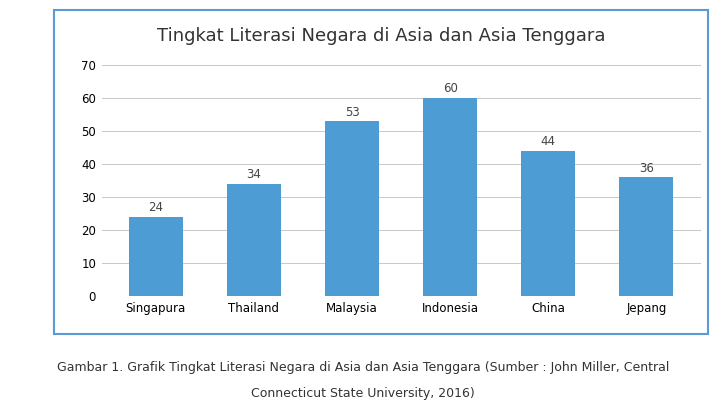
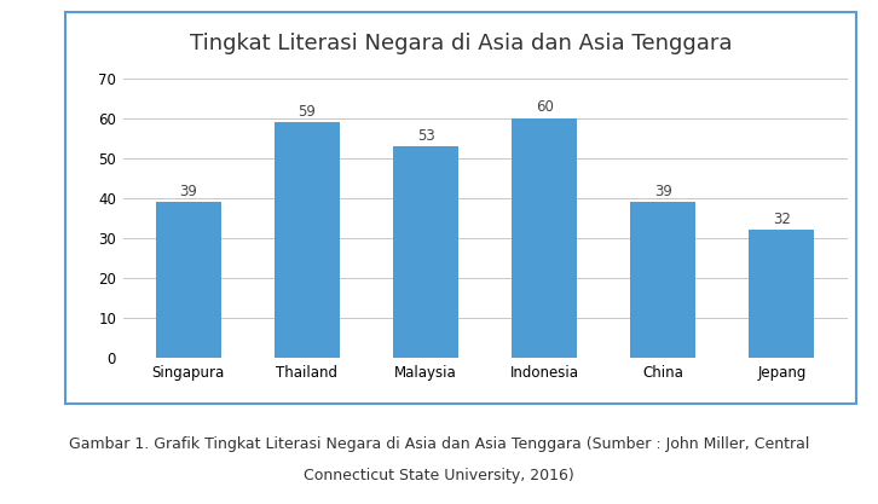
Singapura: 24 -> 39
Thailand: 34 -> 59
China: 44 -> 39
Jepang: 36 -> 32
